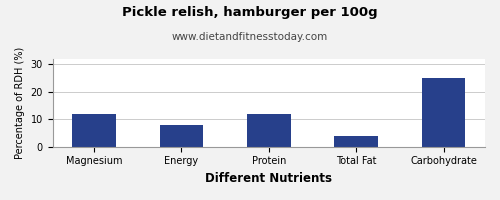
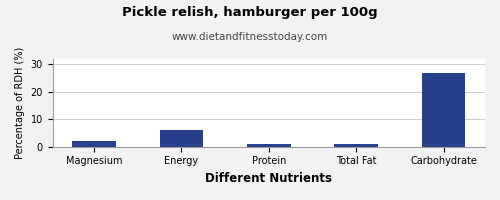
Magnesium: 12 -> 2
Energy: 8 -> 6
Protein: 12 -> 1
Total Fat: 4 -> 1
Carbohydrate: 25 -> 27
